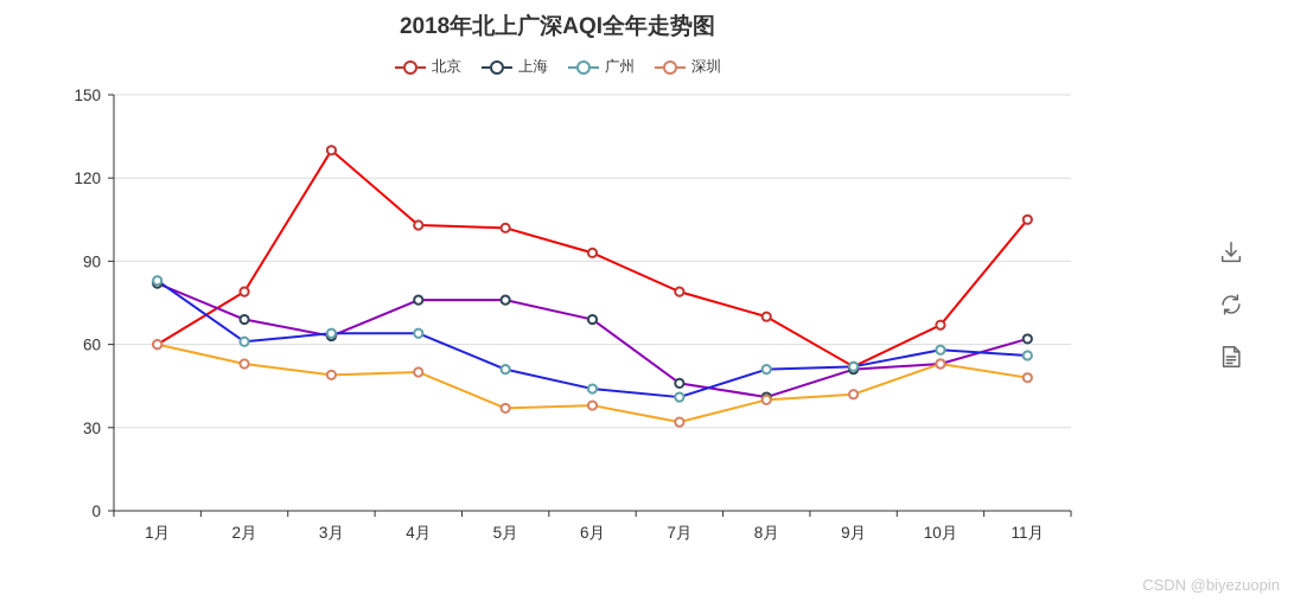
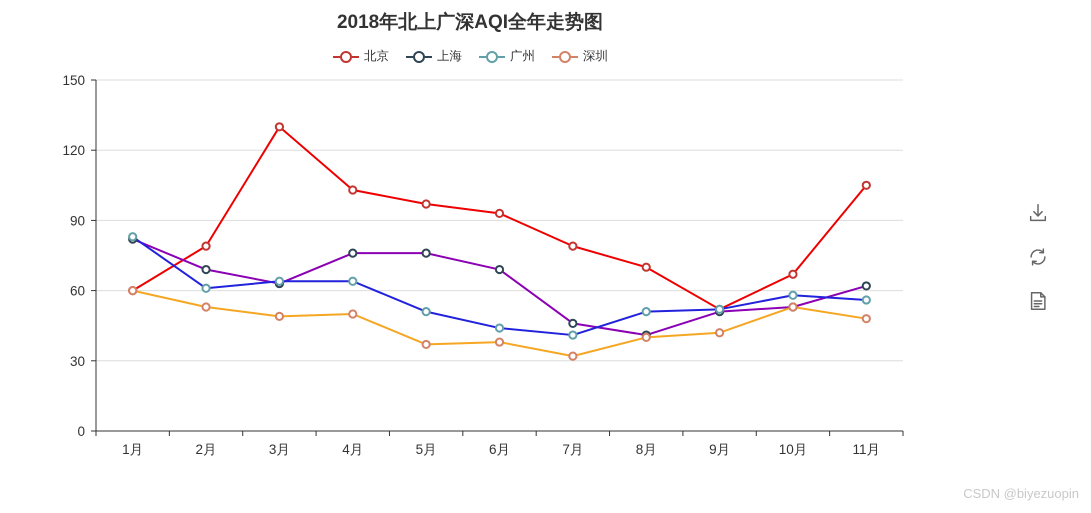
北京/5月: 102 -> 97
